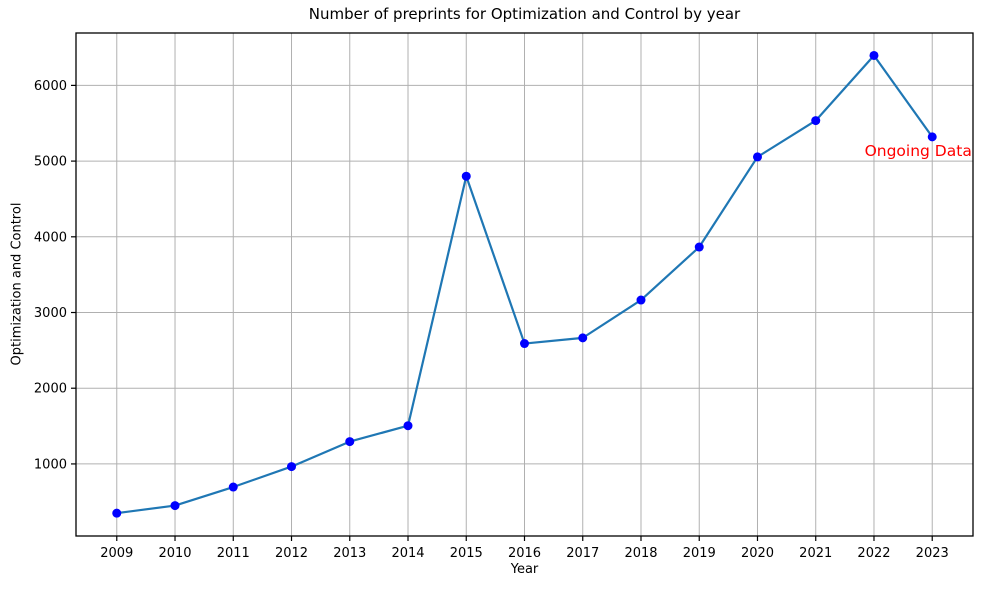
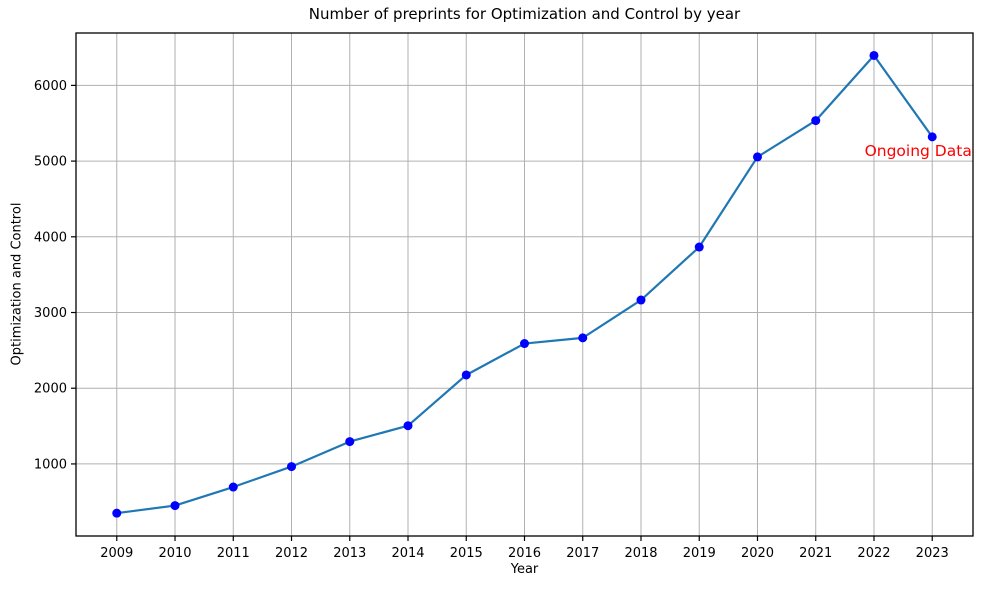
2015: 4800 -> 2200
